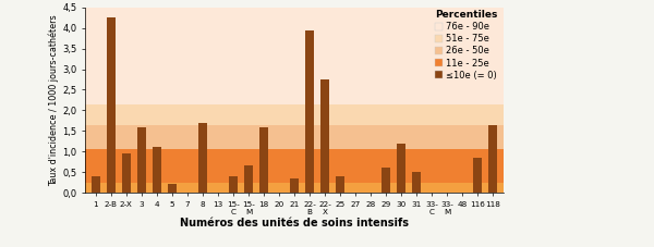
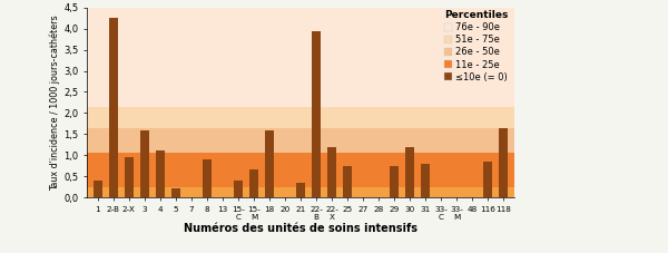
8: 1,70 -> 0,90
22- X: 2,75 -> 1,20
25: 0,40 -> 0,75
29: 0,60 -> 0,75
31: 0,50 -> 0,80
